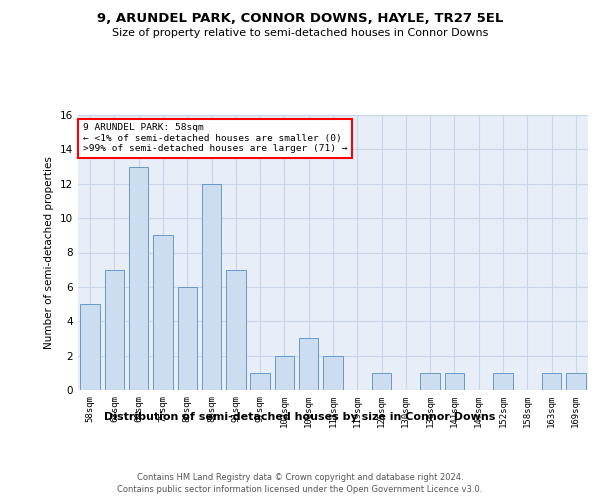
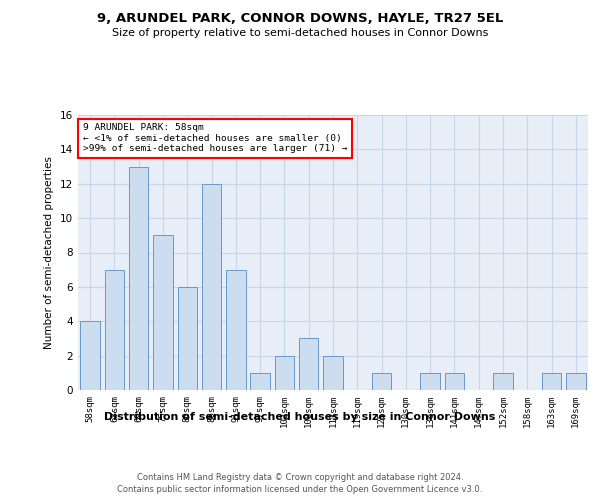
58sqm: 5 -> 4
